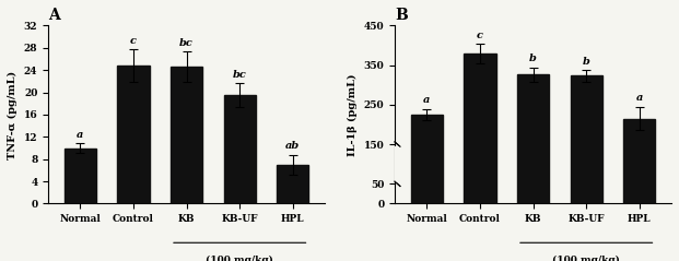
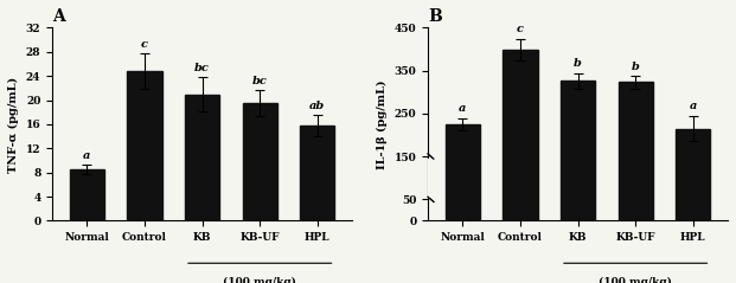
A/Normal: 10.0 -> 8.5
A/KB: 24.6 -> 21.0
A/HPL: 7.0 -> 15.8
B/Control: 380 -> 400
